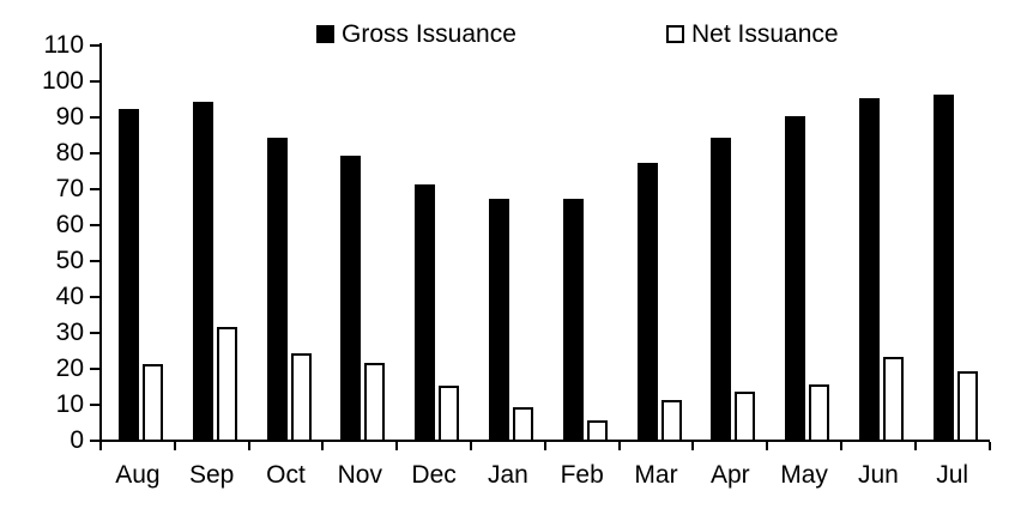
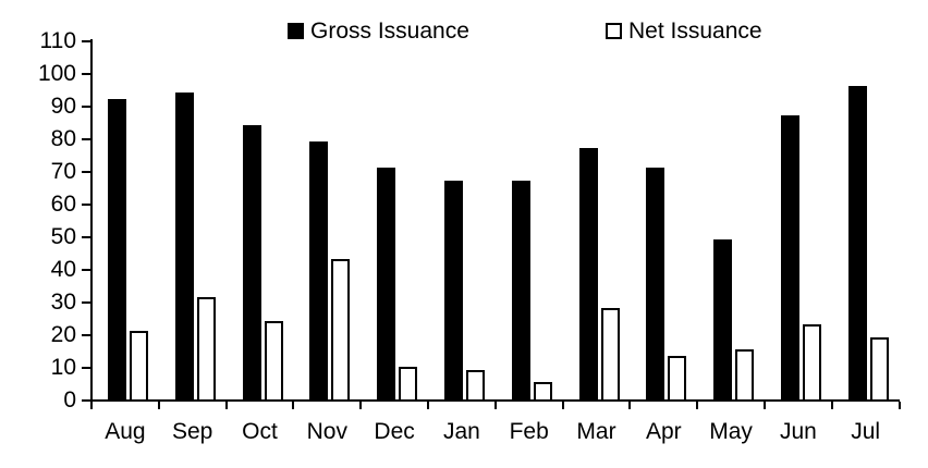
Net Issuance/Nov: 22 -> 43
Net Issuance/Dec: 15 -> 10
Net Issuance/Mar: 11 -> 28
Gross Issuance/Apr: 84 -> 71
Gross Issuance/May: 90 -> 49
Gross Issuance/Jun: 95 -> 87
